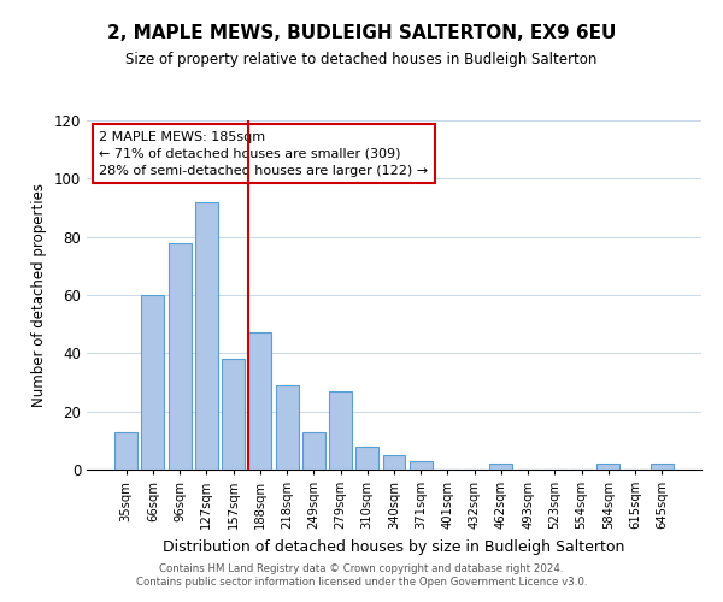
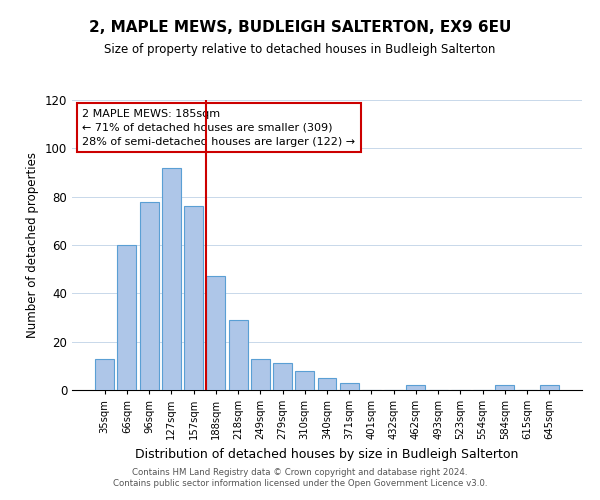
157sqm: 38 -> 76
279sqm: 27 -> 11
